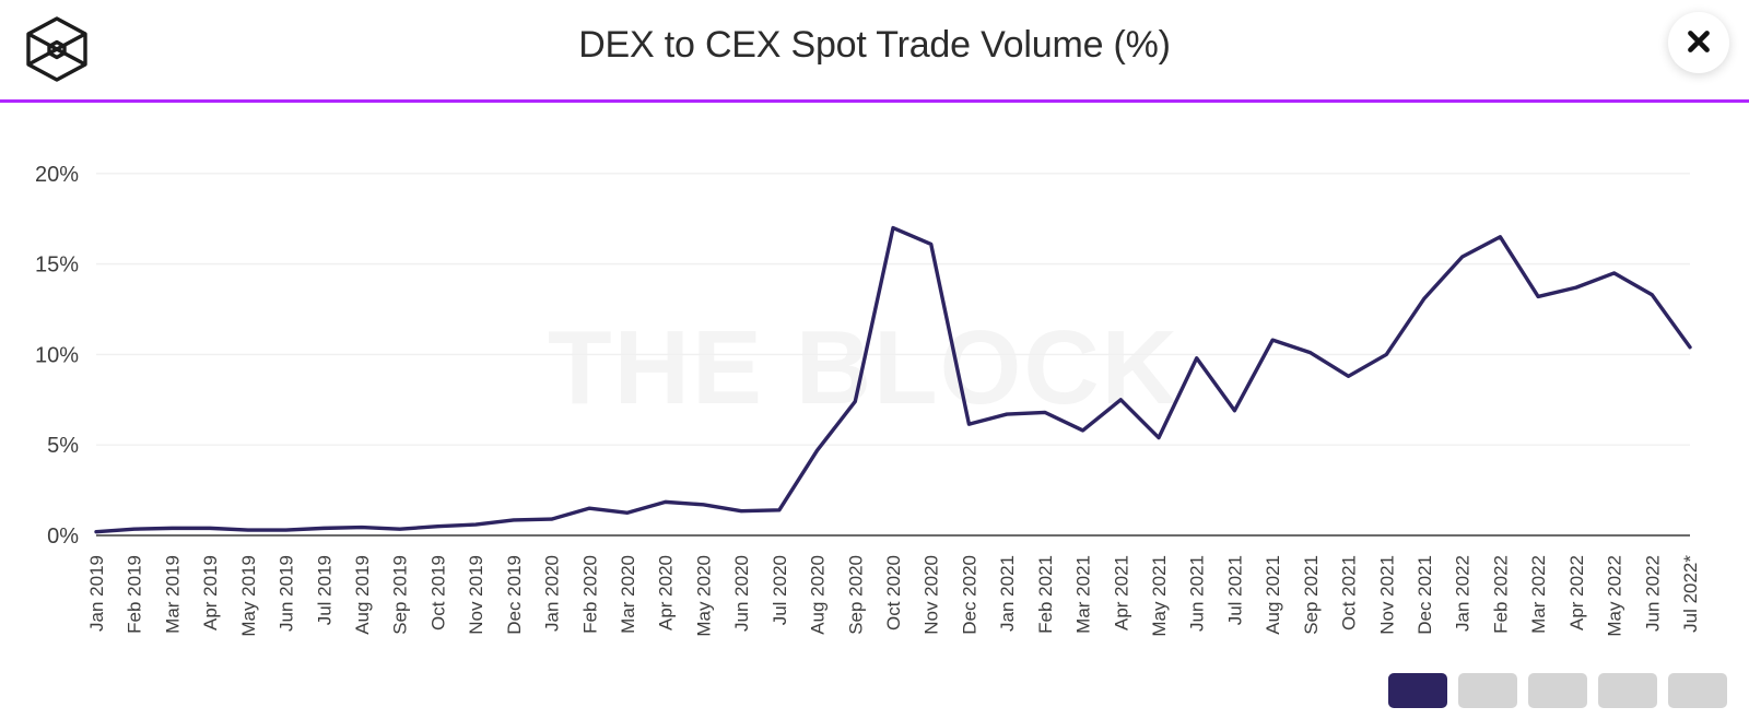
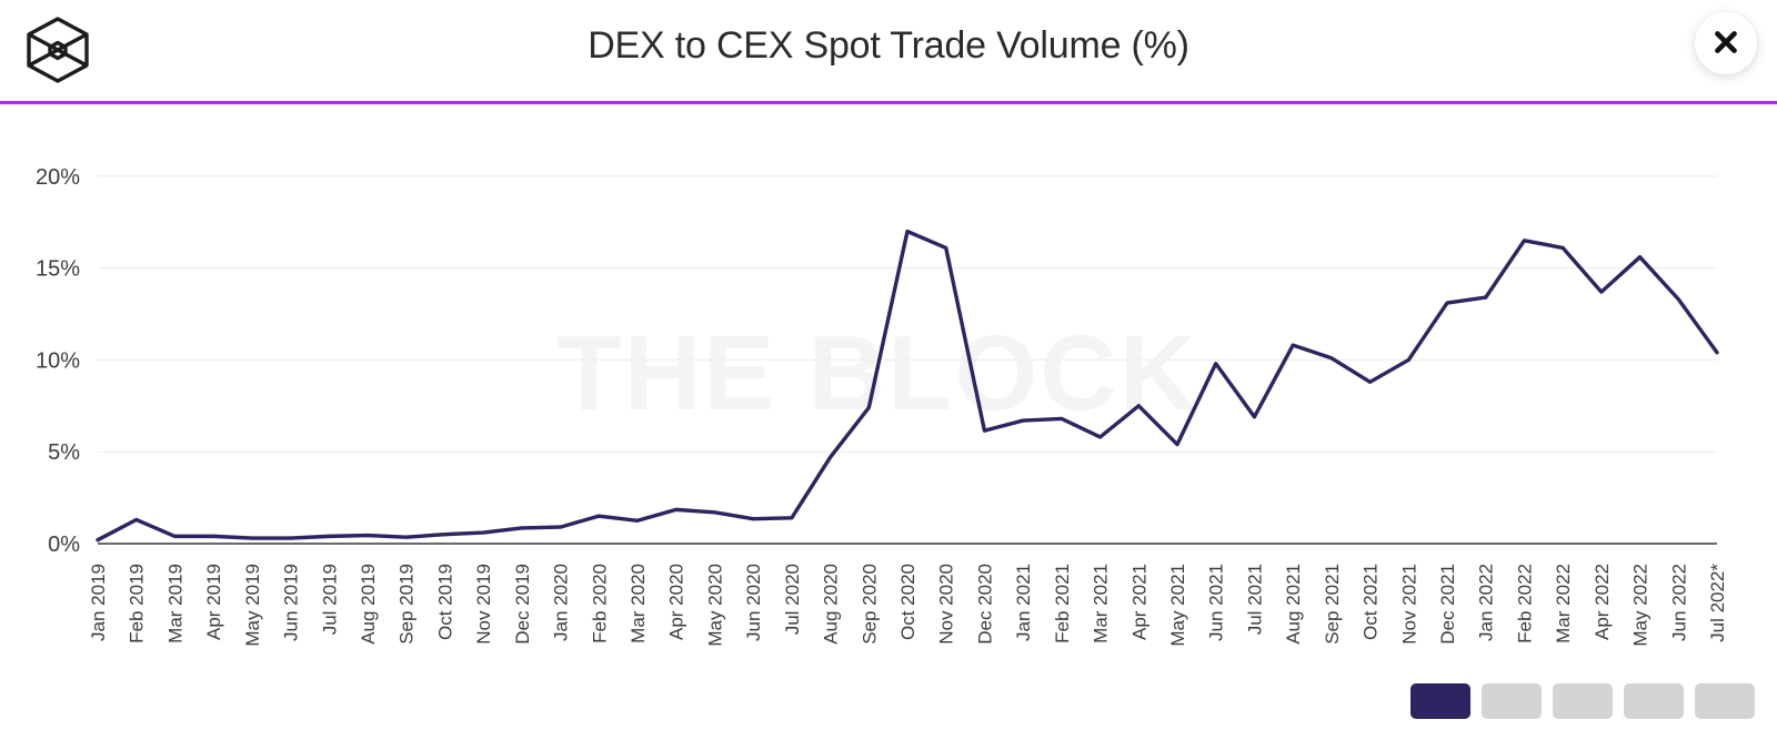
Feb 2019: 0.3% -> 1.3%
Jan 2022: 15.4% -> 13.4%
Mar 2022: 13.2% -> 16.1%
May 2022: 14.5% -> 15.6%
